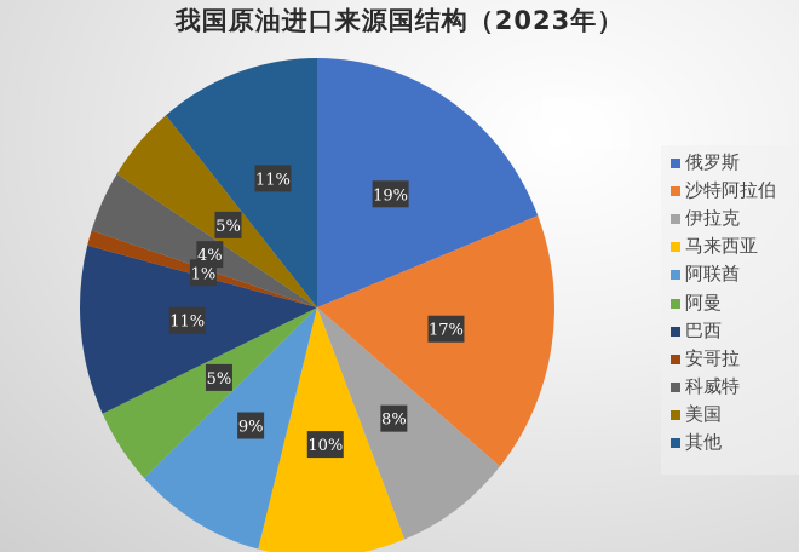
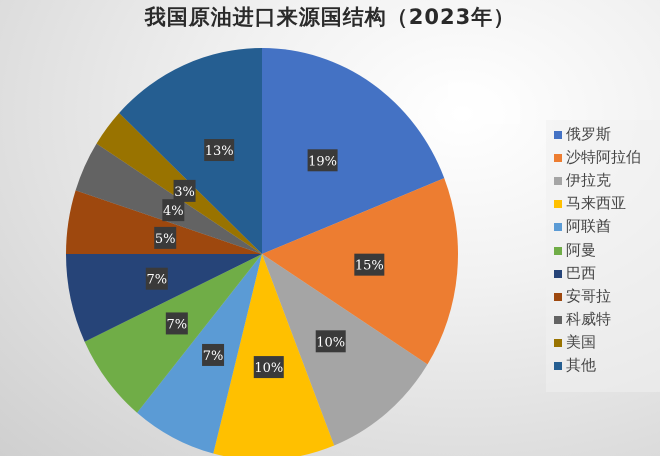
沙特阿拉伯: 17% -> 15%
伊拉克: 8% -> 10%
阿联酋: 9% -> 7%
阿曼: 5% -> 7%
巴西: 11% -> 7%
安哥拉: 1% -> 5%
美国: 5% -> 3%
其他: 11% -> 13%
